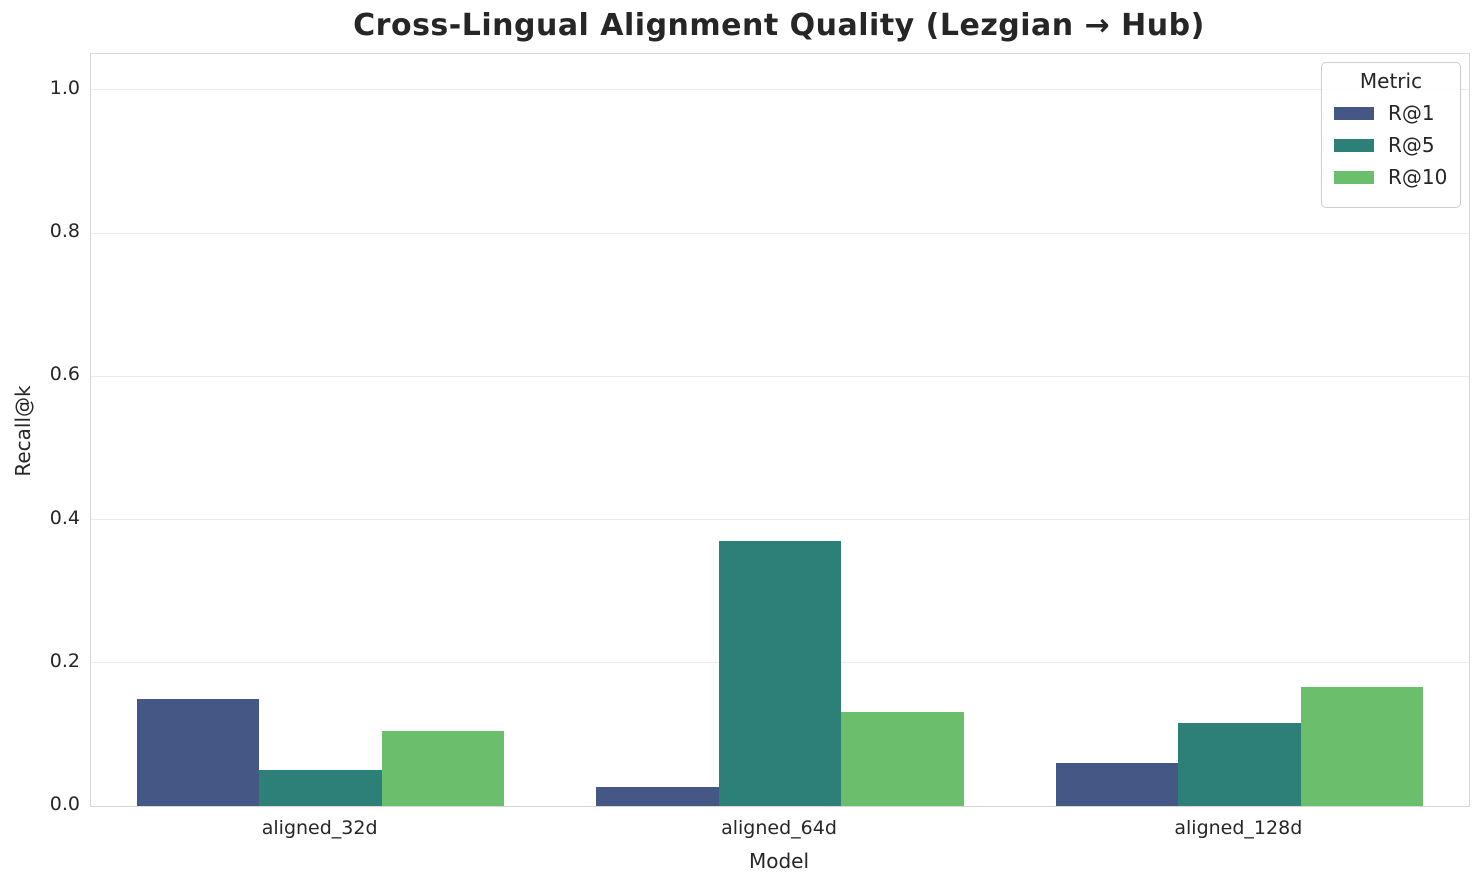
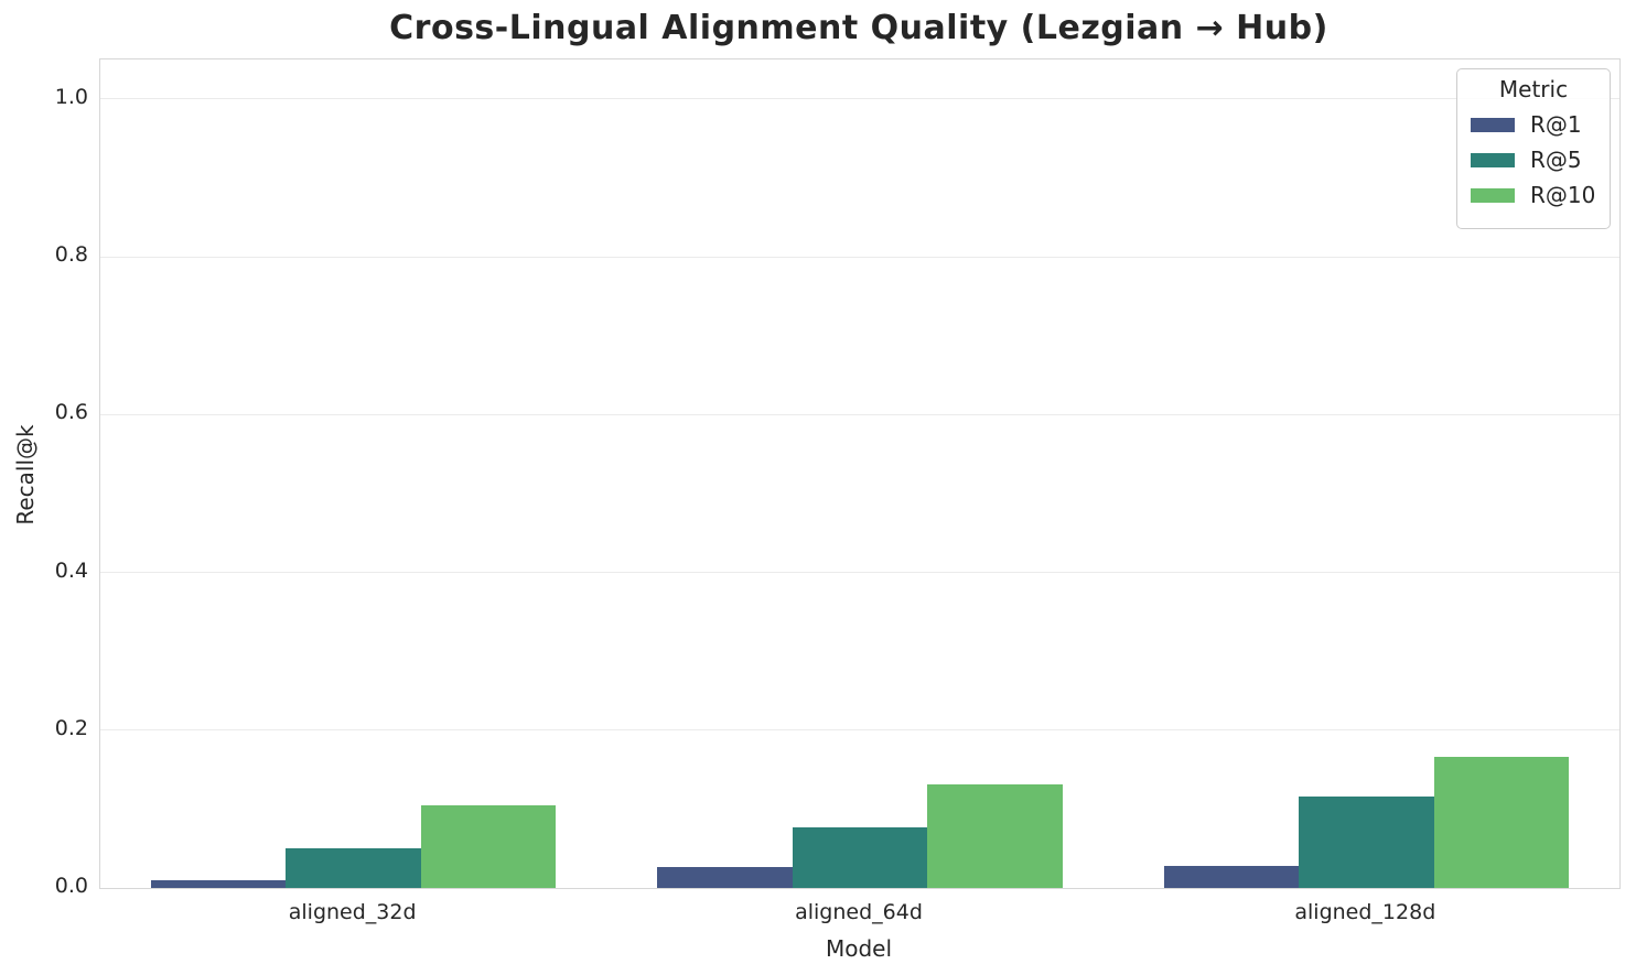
R@1/aligned_32d: 0.15 -> 0.01
R@5/aligned_64d: 0.37 -> 0.08
R@1/aligned_128d: 0.06 -> 0.03
